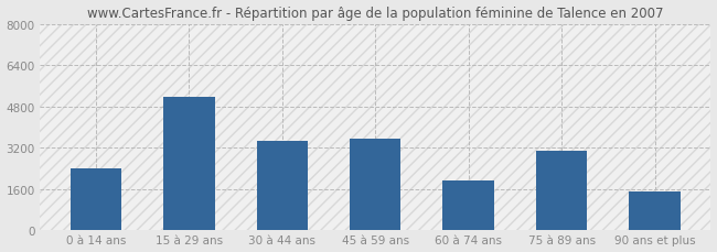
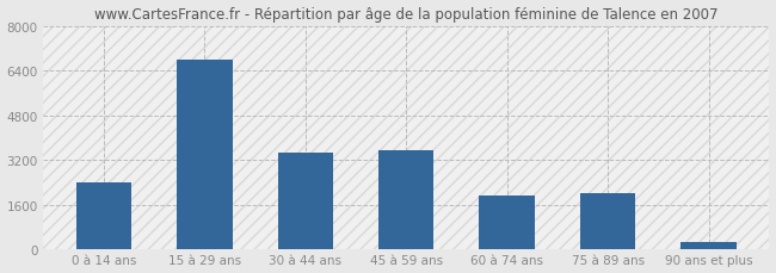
15 à 29 ans: 5150 -> 6800
75 à 89 ans: 3100 -> 2000
90 ans et plus: 1500 -> 270
